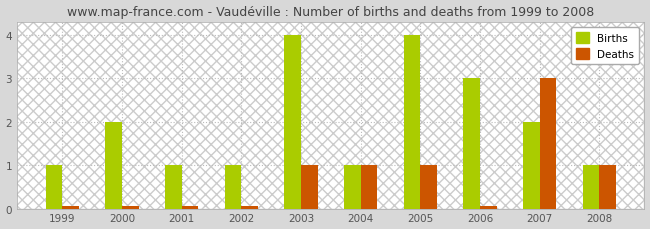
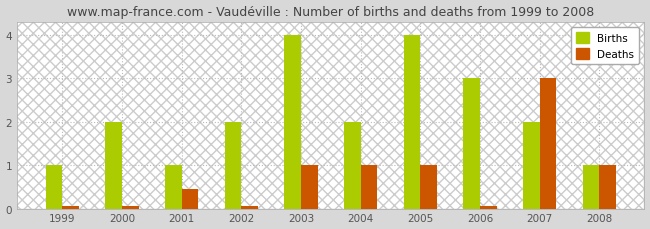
Deaths/2001: 0.05 -> 0.45
Births/2002: 1 -> 2
Births/2004: 1 -> 2
